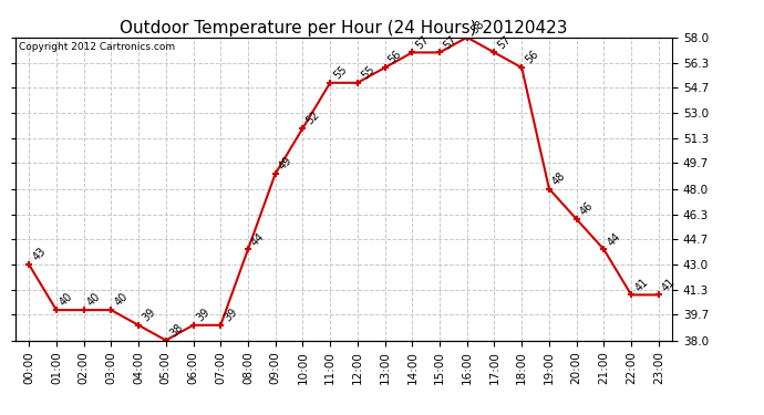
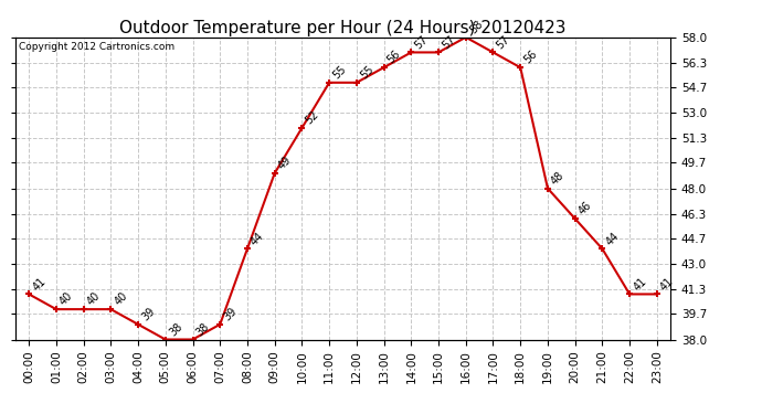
00:00: 43 -> 41
06:00: 39 -> 38
